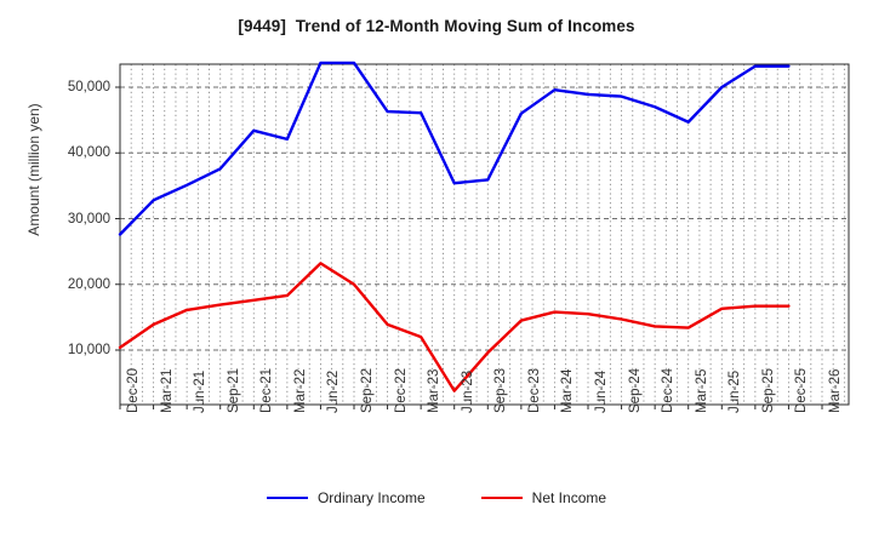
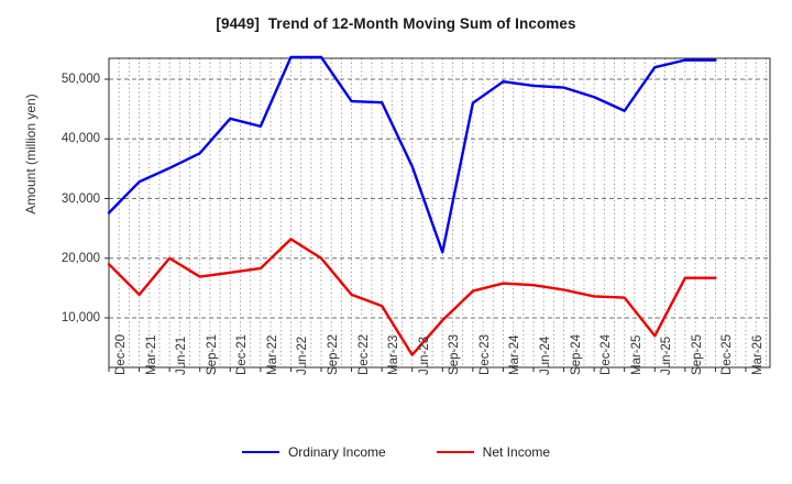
Net Income/Dec-20: 10000 -> 19000
Net Income/Jun-21: 16000 -> 20000
Ordinary Income/Sep-23: 36000 -> 21000
Ordinary Income/Jun-25: 50000 -> 52000
Net Income/Jun-25: 16000 -> 7000
